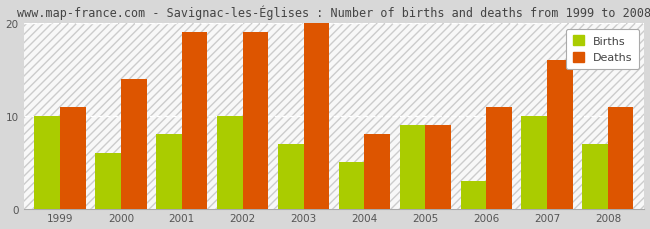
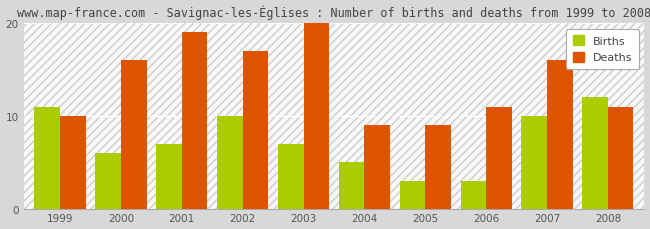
Births/1999: 10 -> 11
Deaths/1999: 11 -> 10
Deaths/2000: 14 -> 16
Births/2001: 8 -> 7
Deaths/2002: 19 -> 17
Deaths/2004: 8 -> 9
Births/2005: 9 -> 3
Births/2008: 7 -> 12
